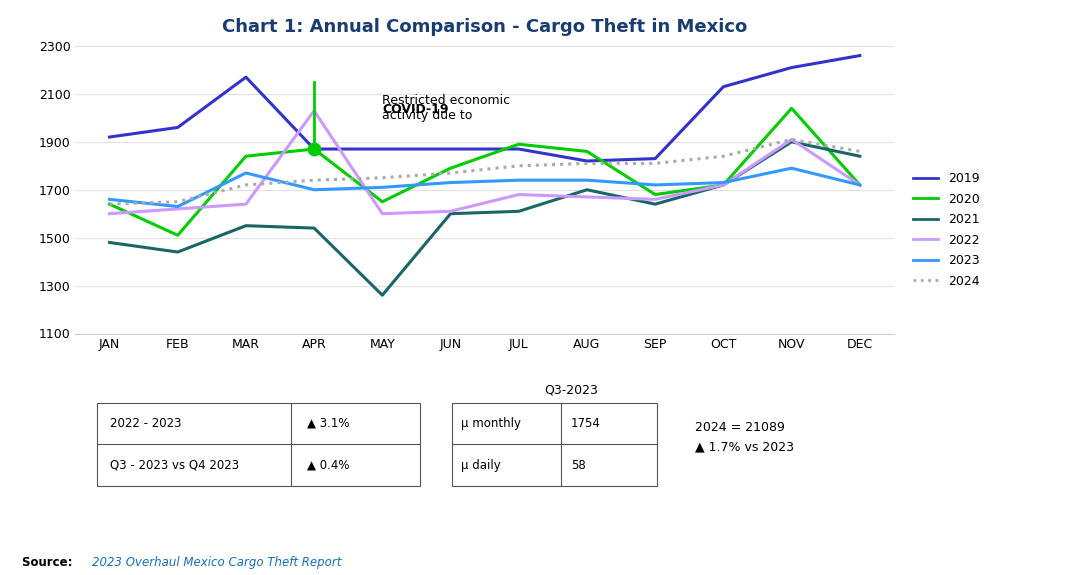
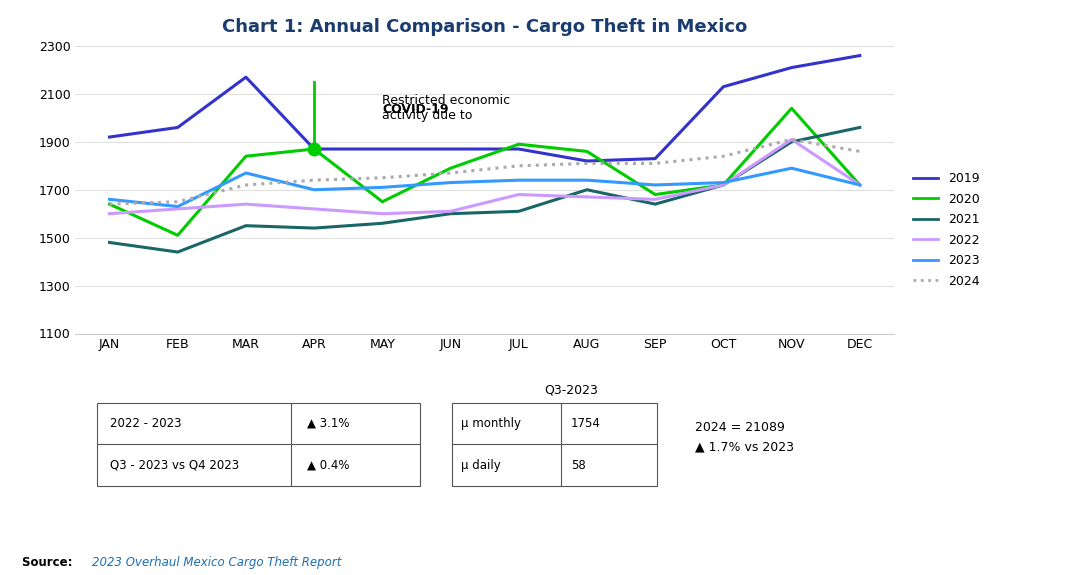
2022/APR: 2030 -> 1620
2021/MAY: 1260 -> 1560
2021/DEC: 1840 -> 1960
